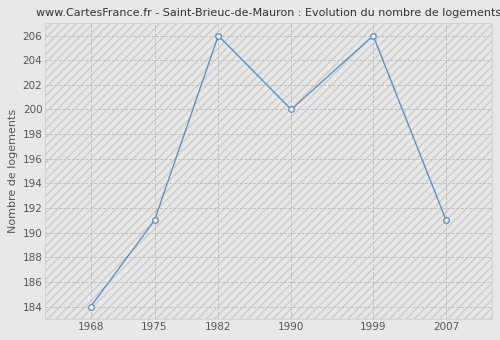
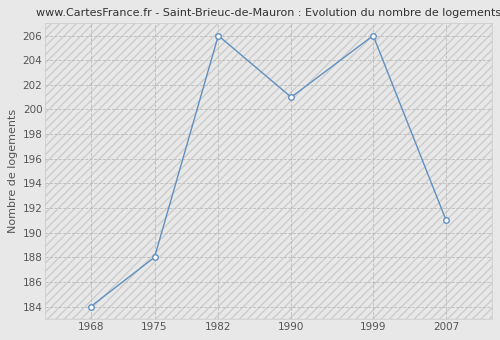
1975: 191 -> 188
1990: 200 -> 201
